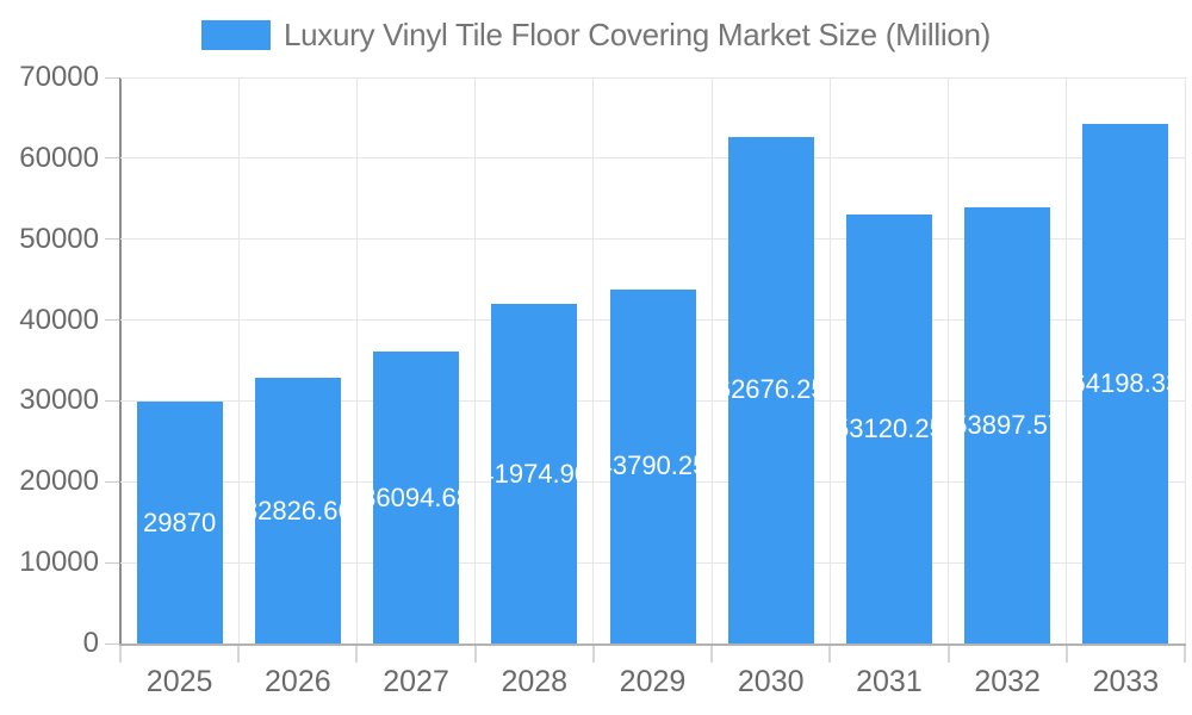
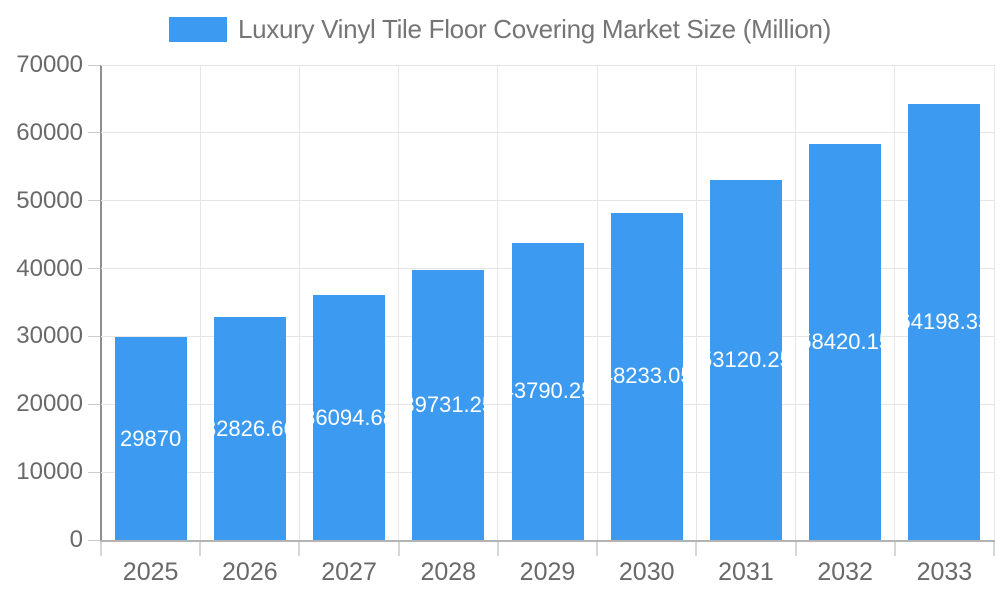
2028: 41974.90 -> 39731.25
2030: 62676.25 -> 48233.05
2032: 53897.57 -> 58420.15
